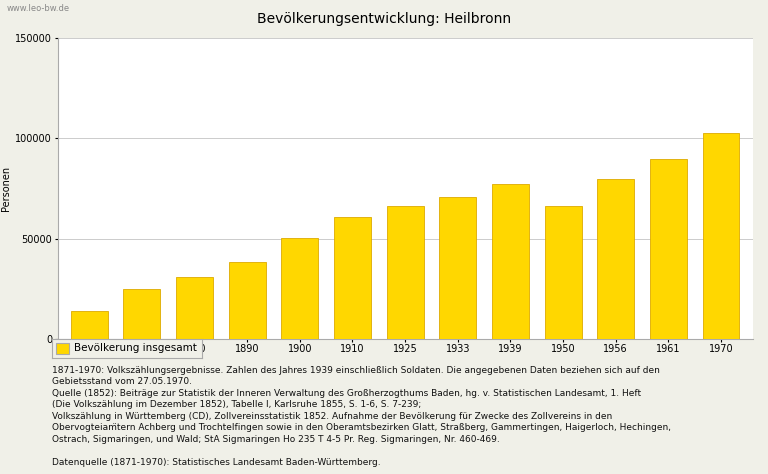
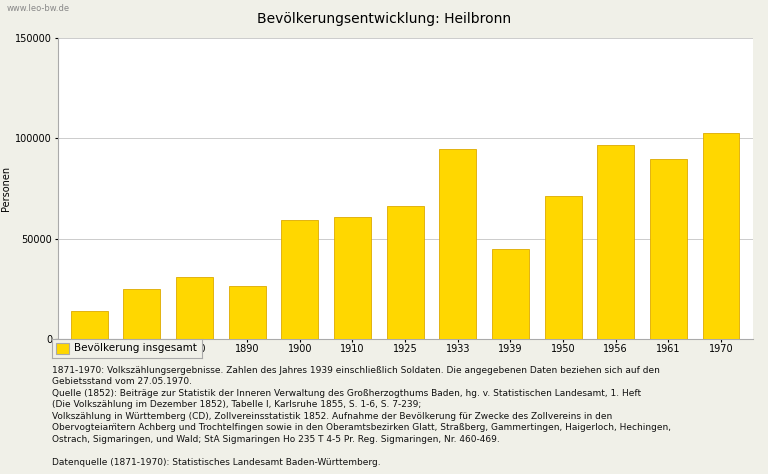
1890: 38500 -> 26500
1900: 50500 -> 59500
1933: 70500 -> 94500
1939: 77000 -> 45000
1950: 66000 -> 71000
1956: 79500 -> 96500
